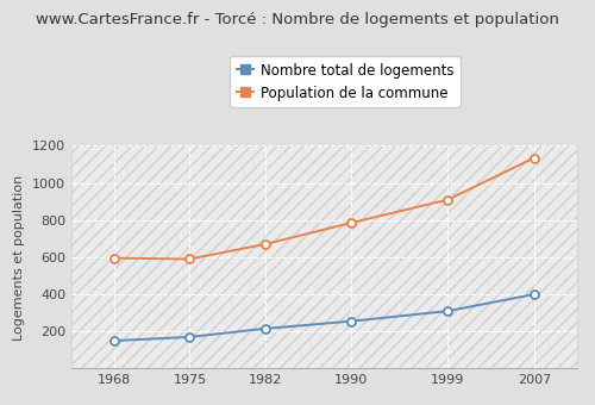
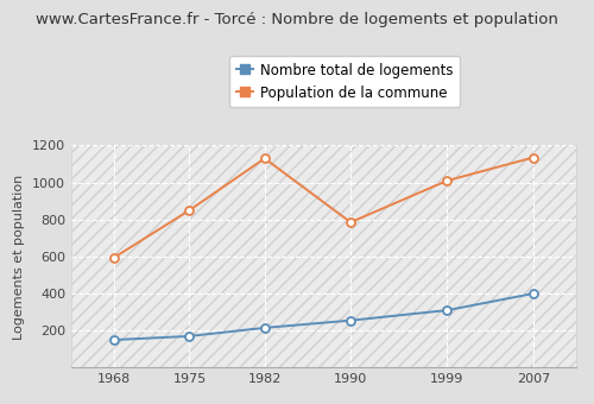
Population de la commune/1975: 590 -> 850
Population de la commune/1982: 670 -> 1130
Population de la commune/1999: 910 -> 1010
